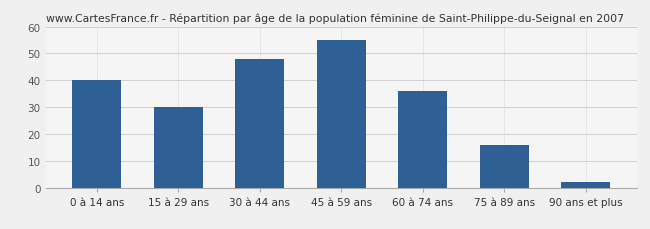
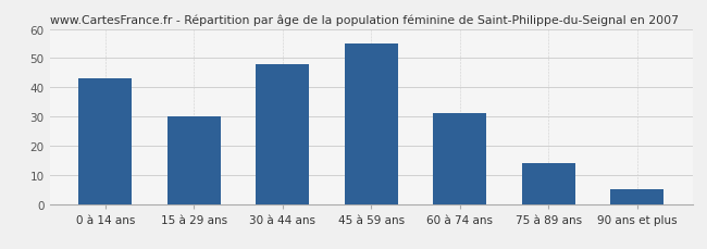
0 à 14 ans: 40 -> 43
60 à 74 ans: 36 -> 31
75 à 89 ans: 16 -> 14
90 ans et plus: 2 -> 5
